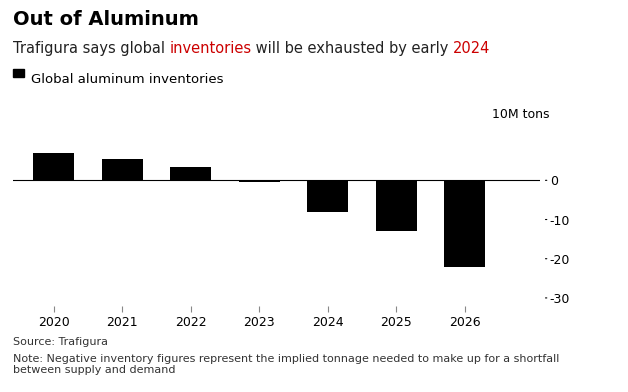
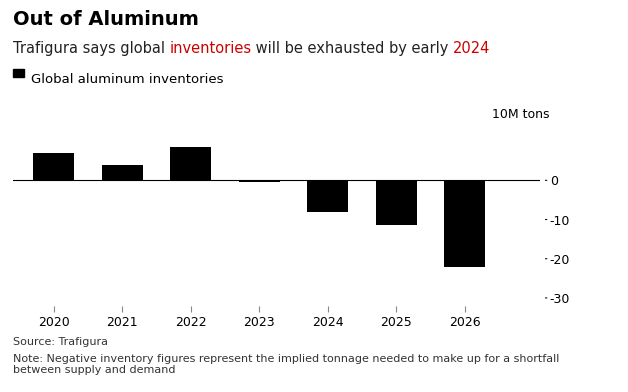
2021: 5.5 -> 4.0
2022: 3.5 -> 8.5
2025: -13.0 -> -11.5
